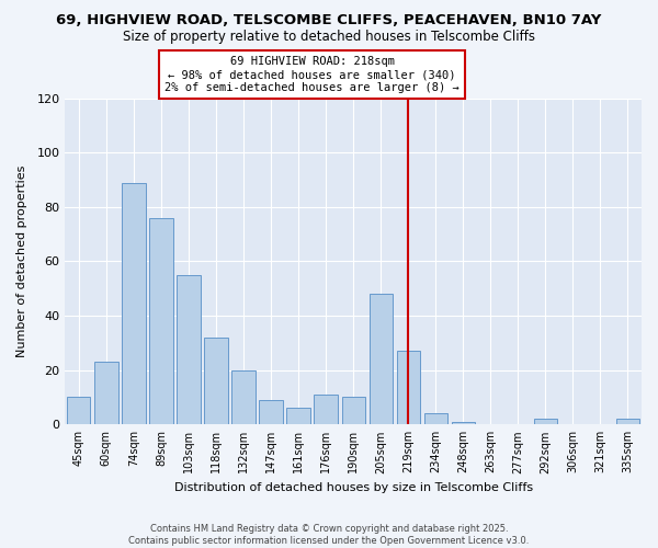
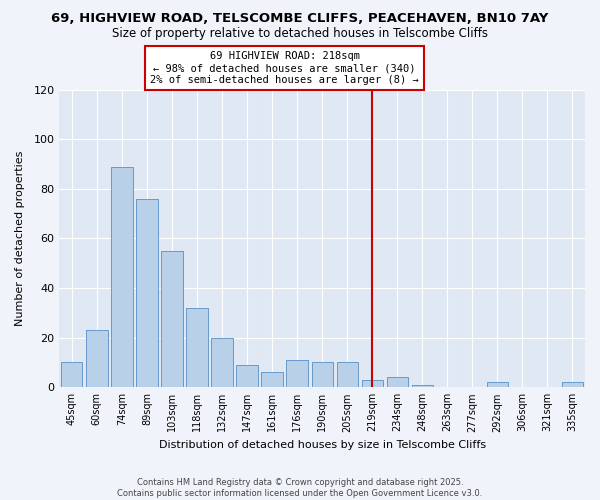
205sqm: 48 -> 10
219sqm: 27 -> 3
